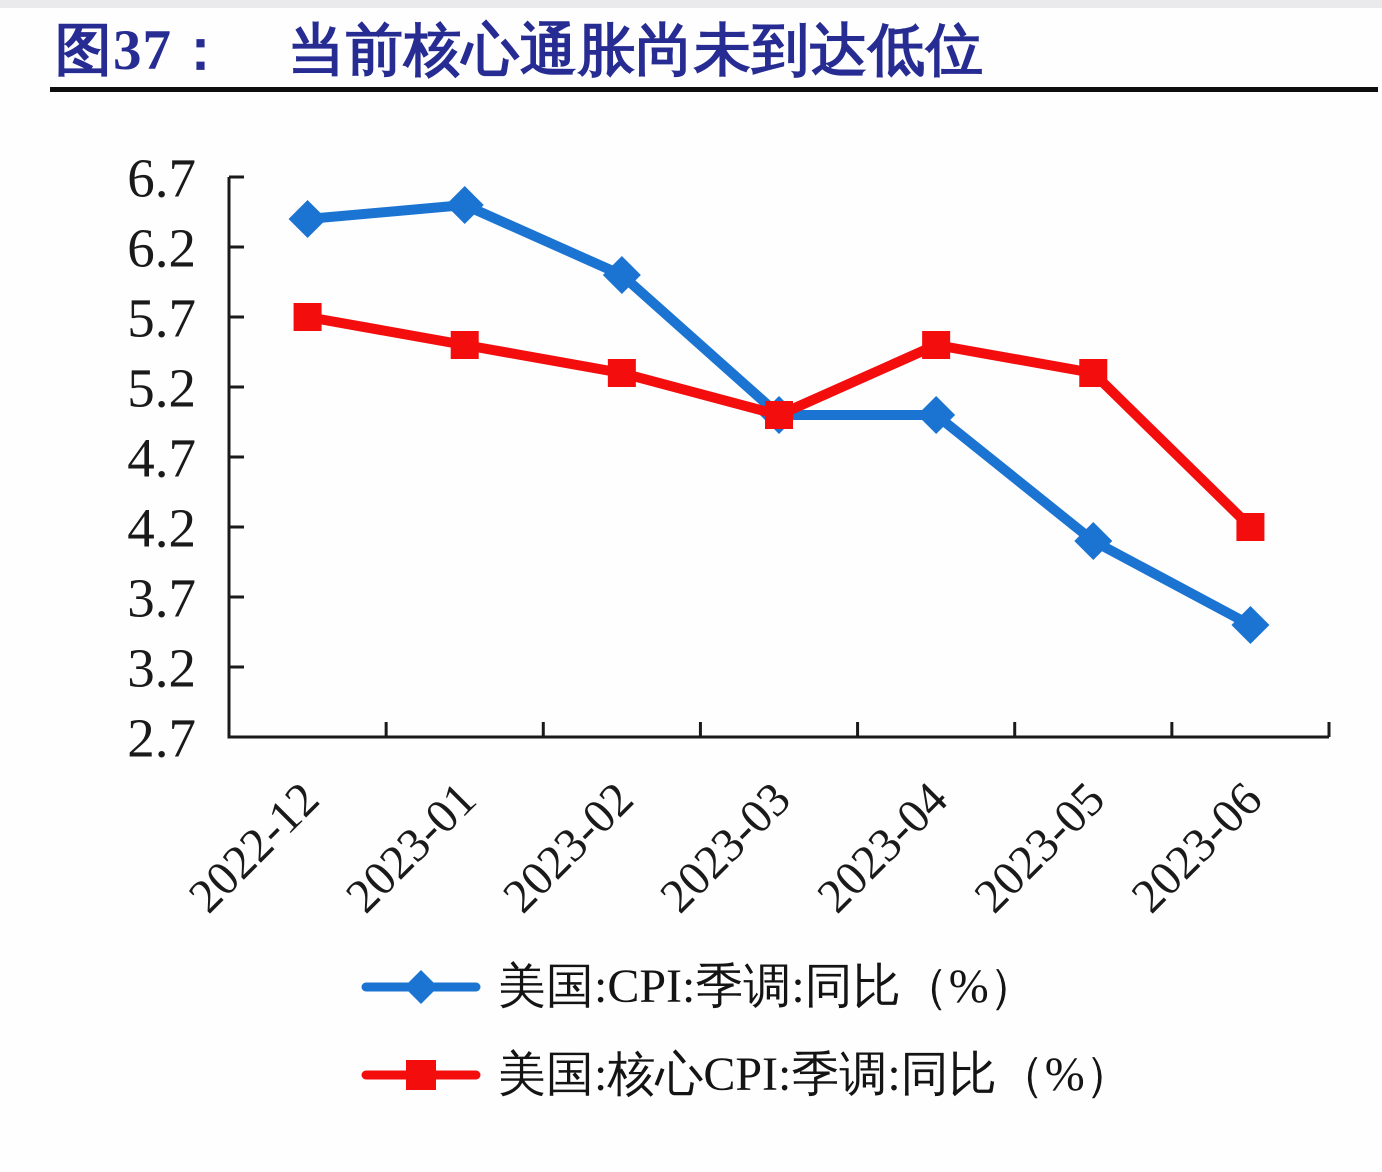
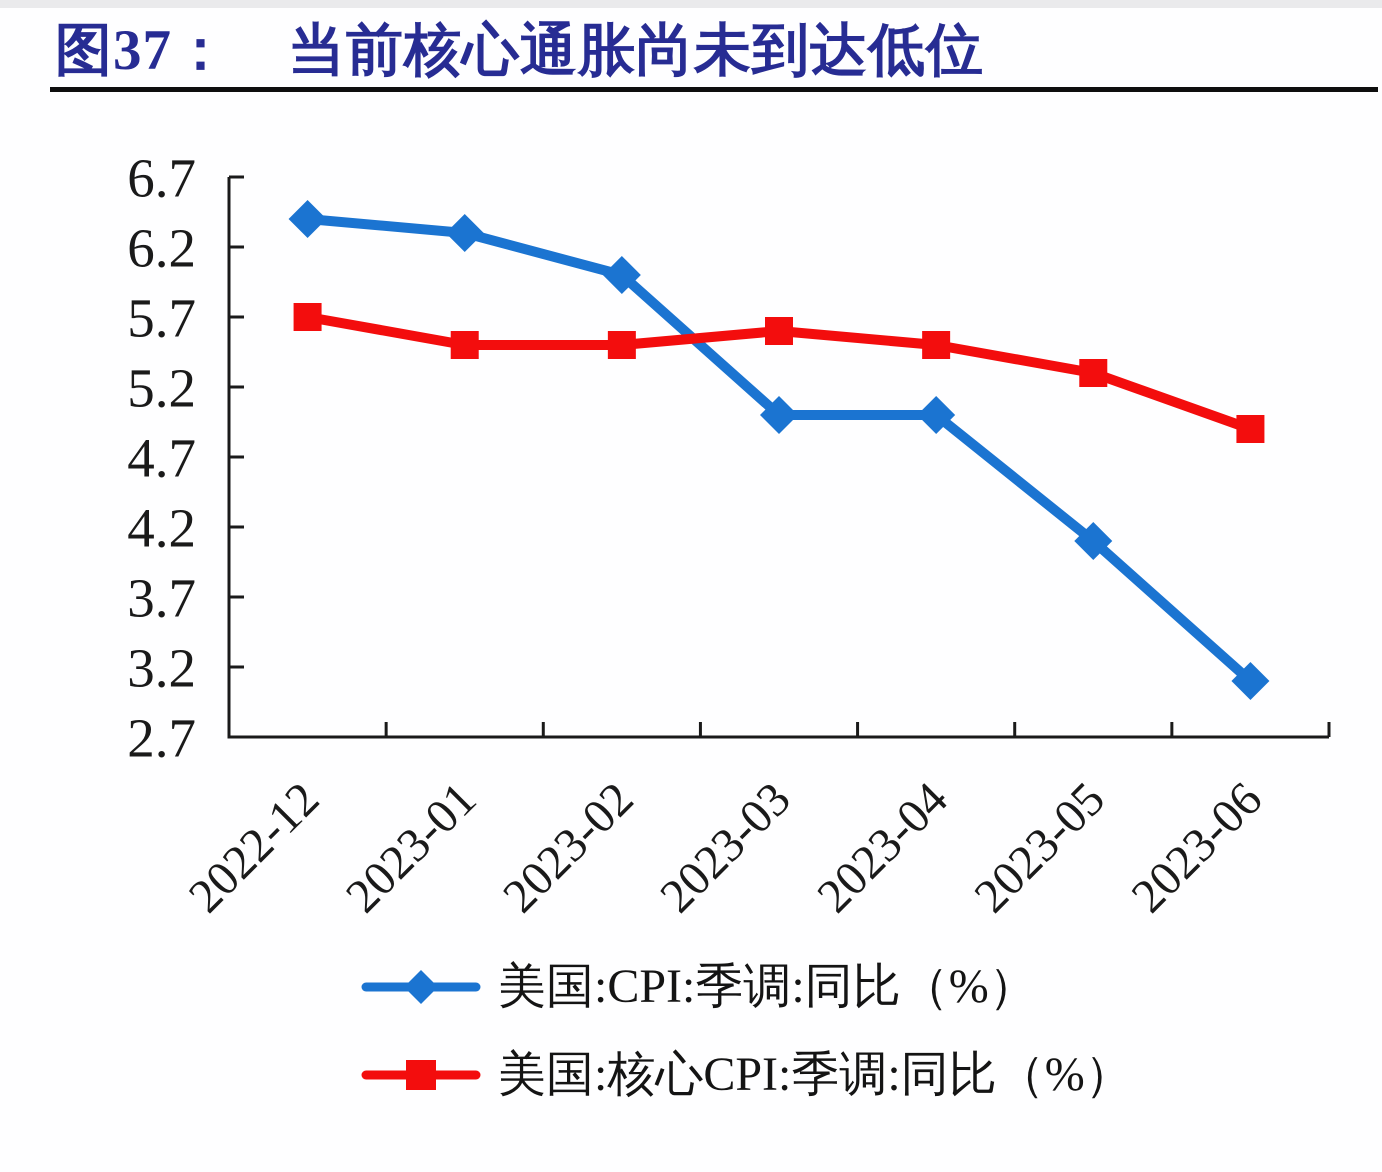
美国:CPI:季调:同比（%）/2023-01: 6.5 -> 6.3
美国:核心CPI:季调:同比（%）/2023-02: 5.3 -> 5.5
美国:核心CPI:季调:同比（%）/2023-03: 5.0 -> 5.6
美国:CPI:季调:同比（%）/2023-06: 3.5 -> 3.1
美国:核心CPI:季调:同比（%）/2023-06: 4.2 -> 4.9
